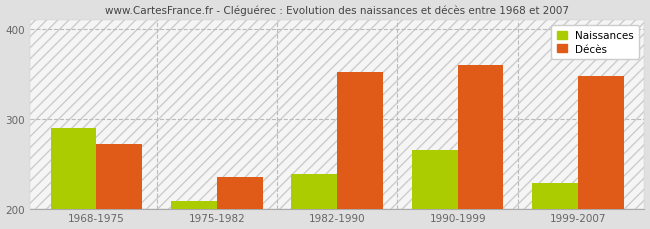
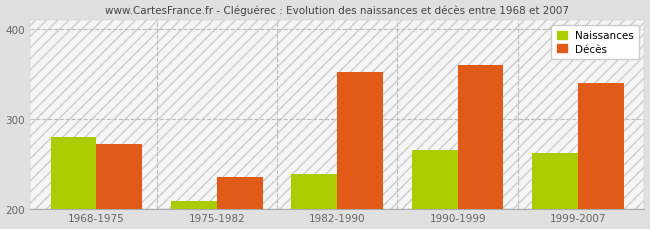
Naissances/1968-1975: 290 -> 280
Naissances/1999-2007: 228 -> 262
Décès/1999-2007: 348 -> 340
